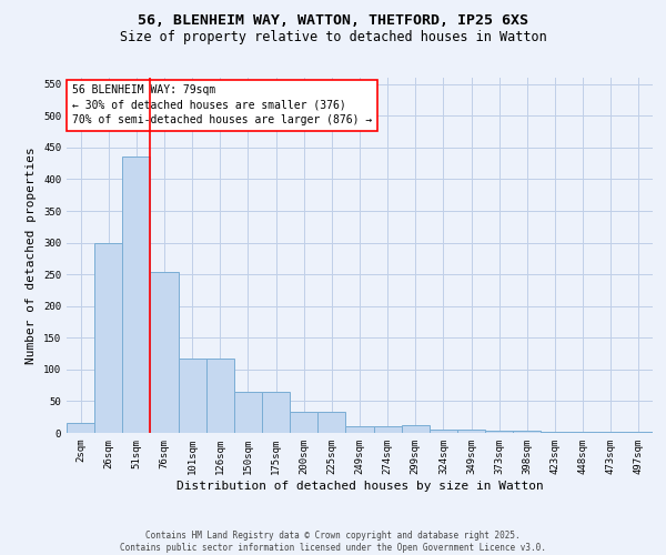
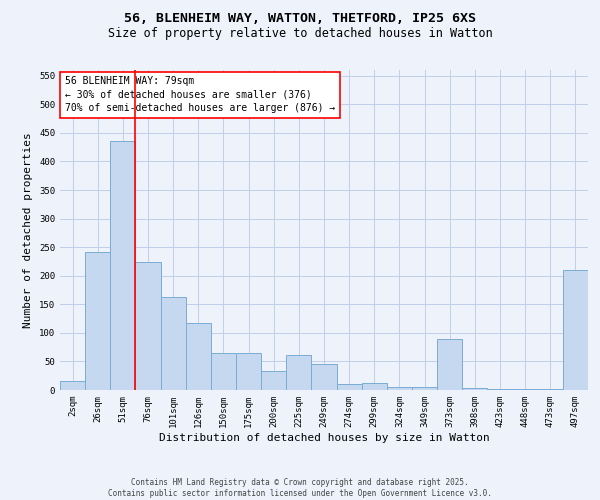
26sqm: 300 -> 242
76sqm: 253 -> 224
101sqm: 117 -> 162
225sqm: 33 -> 62
249sqm: 10 -> 46
373sqm: 4 -> 90
497sqm: 1 -> 210
